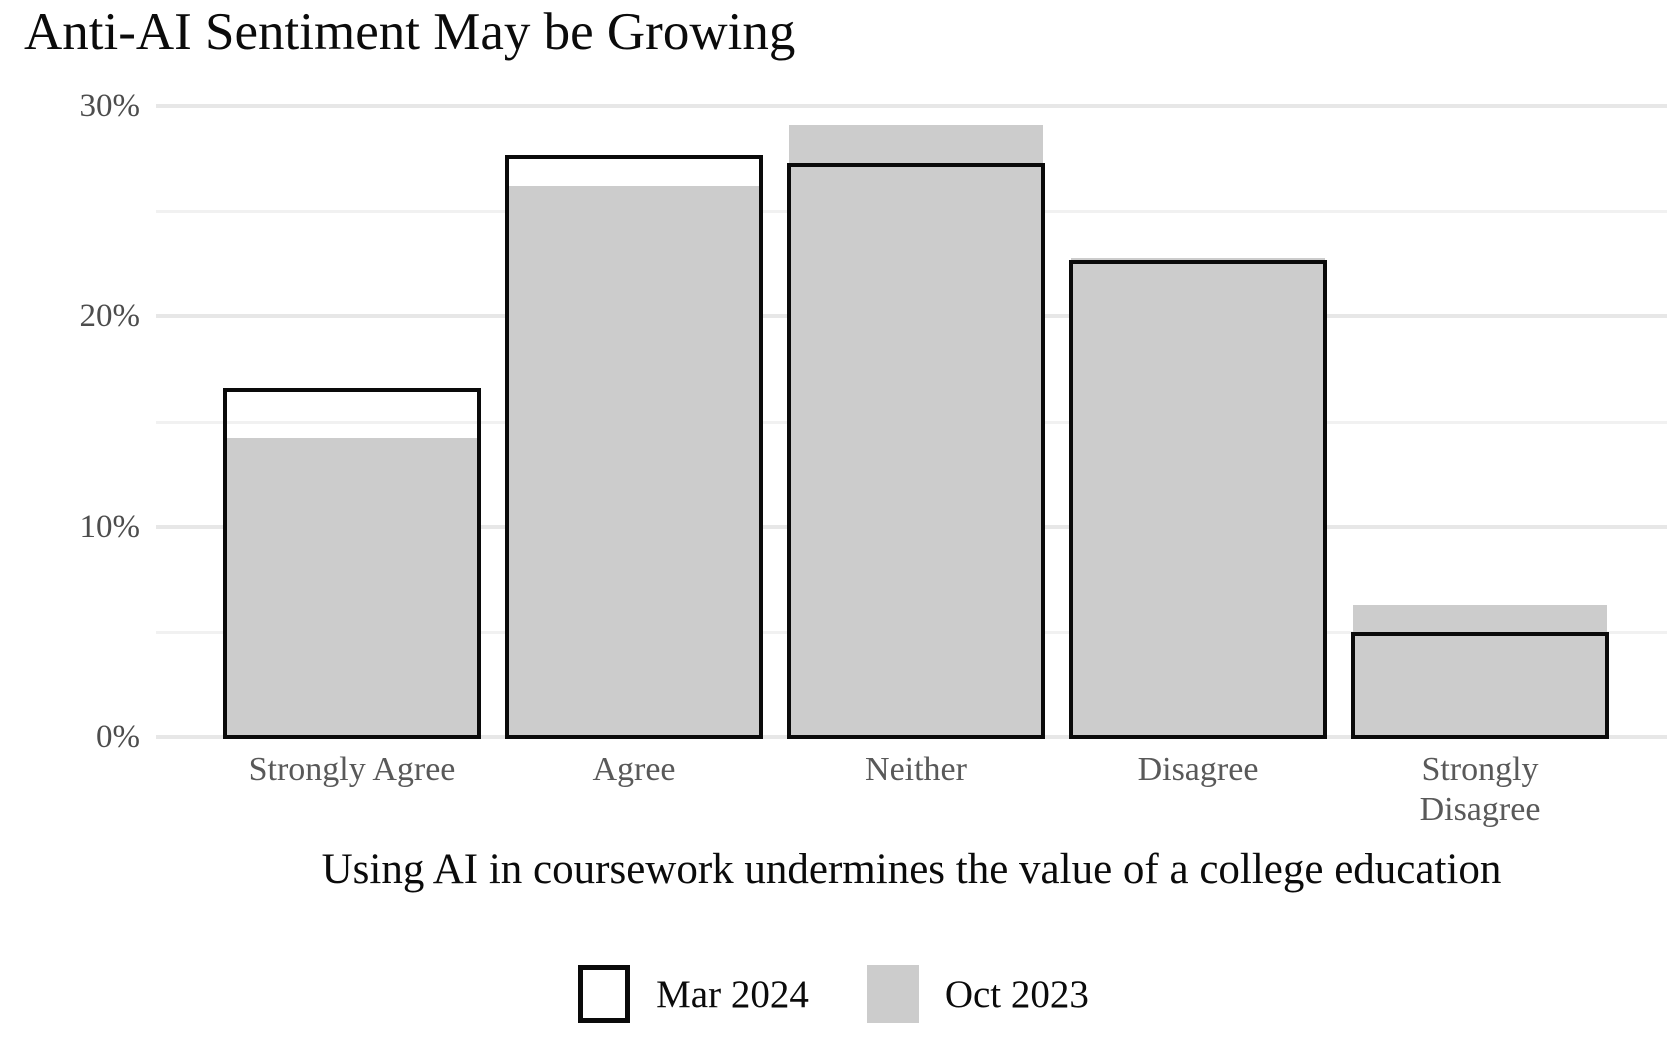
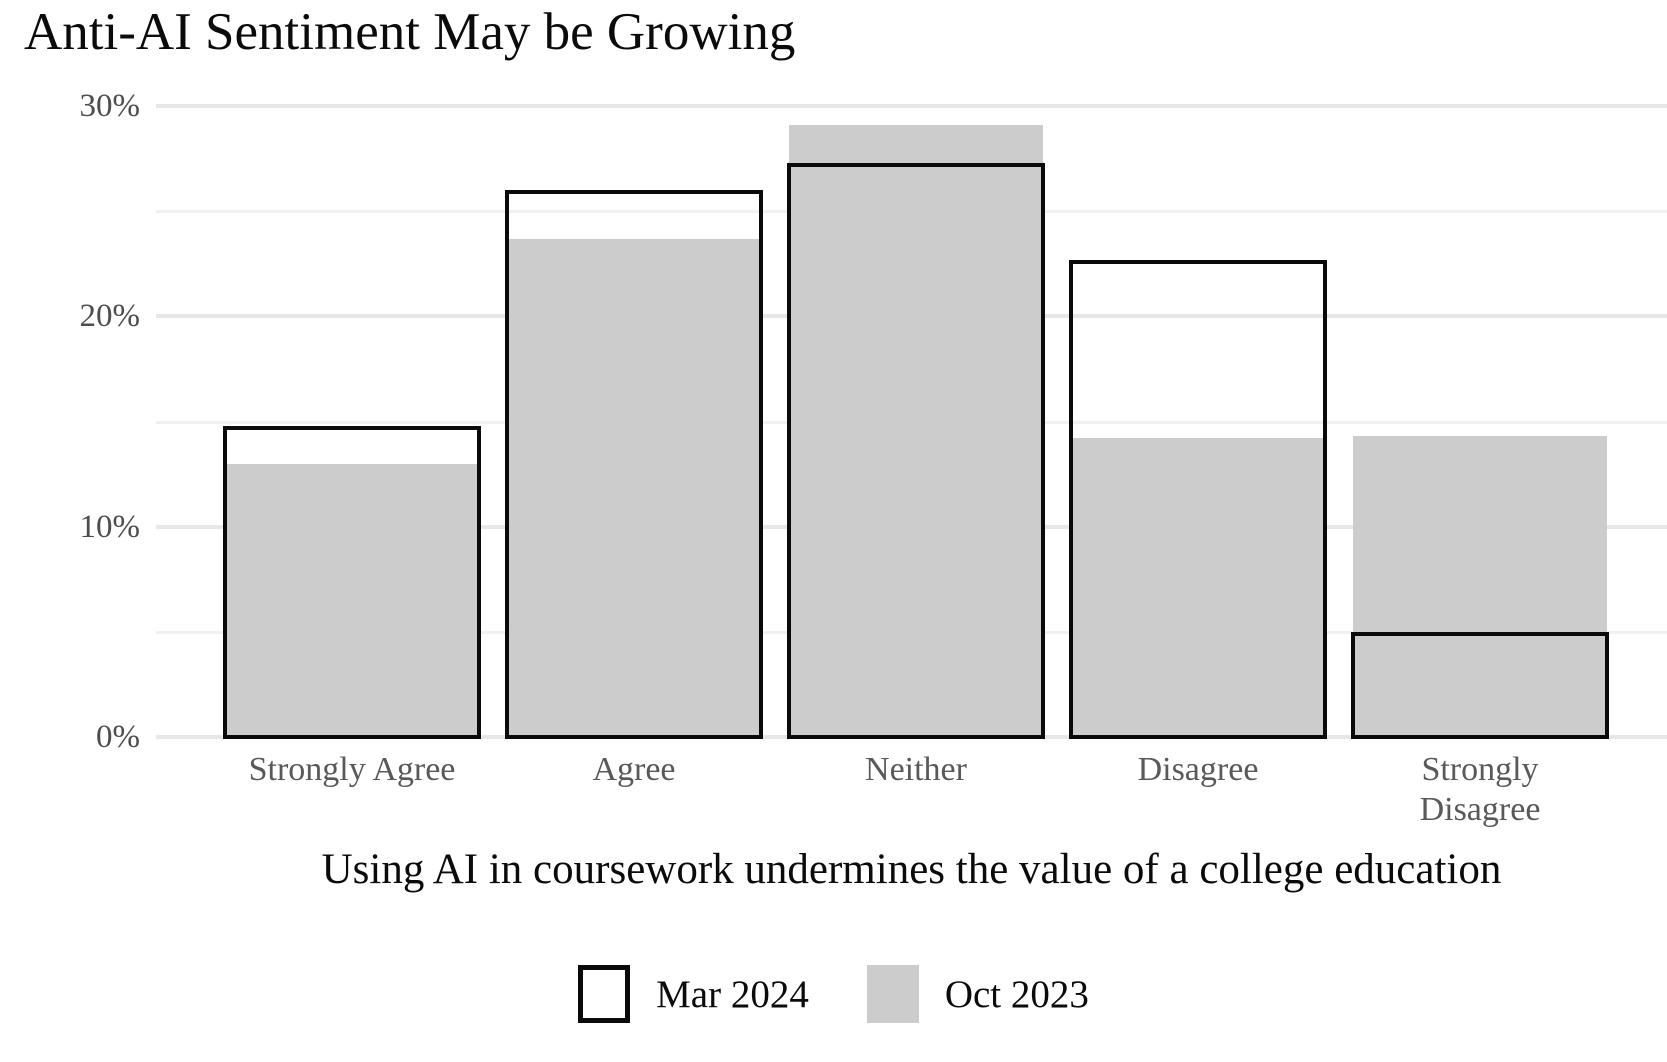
Mar 2024/Strongly Agree: 16.5% -> 14.7%
Oct 2023/Strongly Agree: 14.2% -> 13.0%
Mar 2024/Agree: 27.6% -> 25.9%
Oct 2023/Agree: 26.2% -> 23.7%
Oct 2023/Disagree: 22.8% -> 14.2%
Oct 2023/Strongly Disagree: 6.3% -> 14.3%
